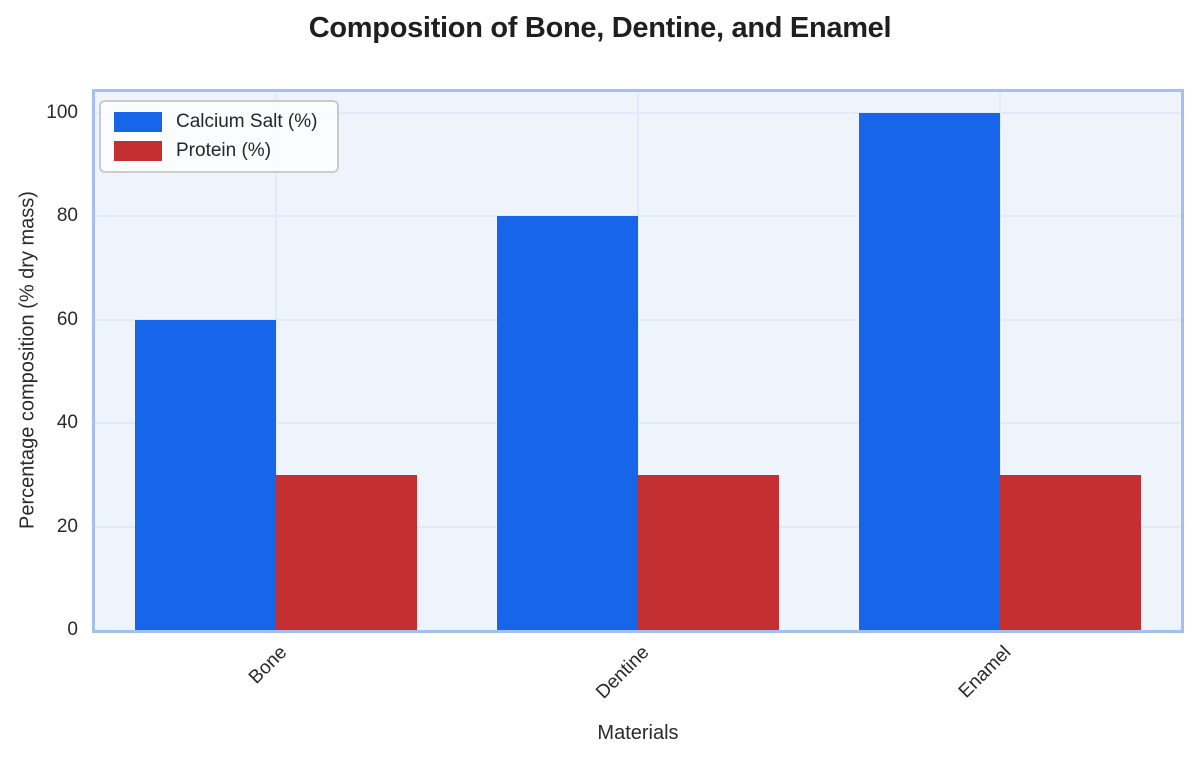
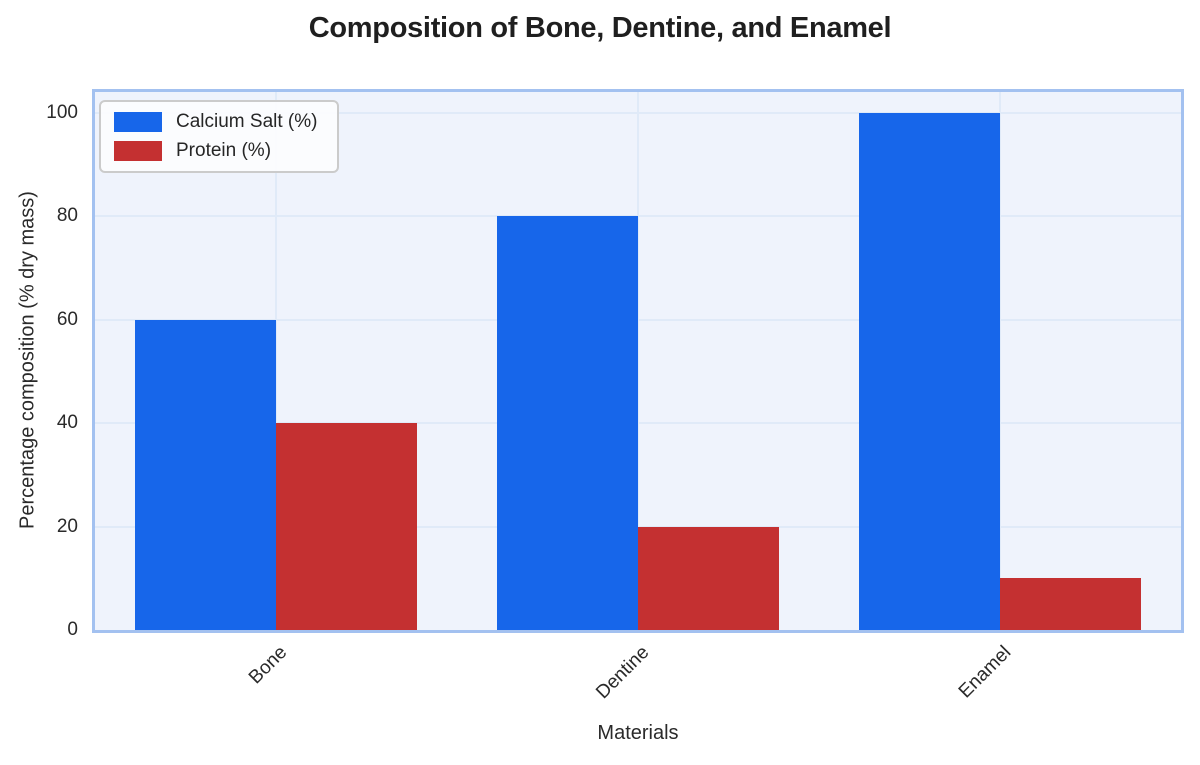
Protein (%)/Bone: 30 -> 40
Protein (%)/Dentine: 30 -> 20
Protein (%)/Enamel: 30 -> 10
